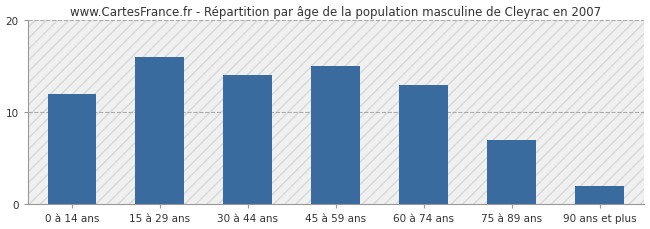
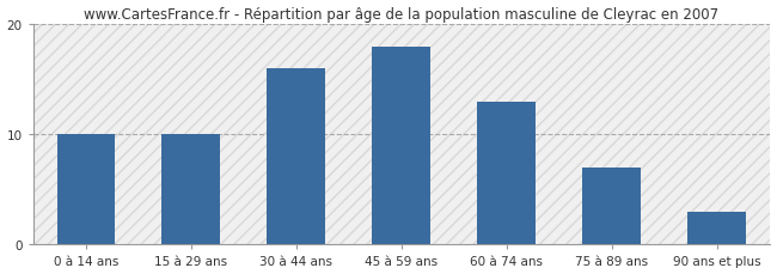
0 à 14 ans: 12 -> 10
15 à 29 ans: 16 -> 10
30 à 44 ans: 14 -> 16
45 à 59 ans: 15 -> 18
90 ans et plus: 2 -> 3
